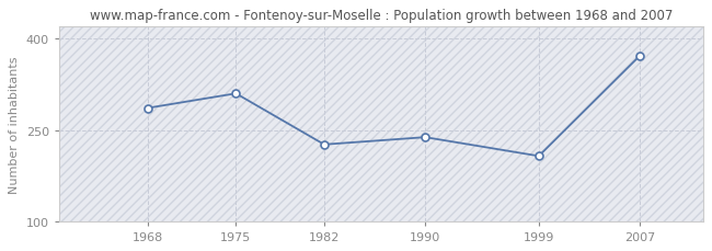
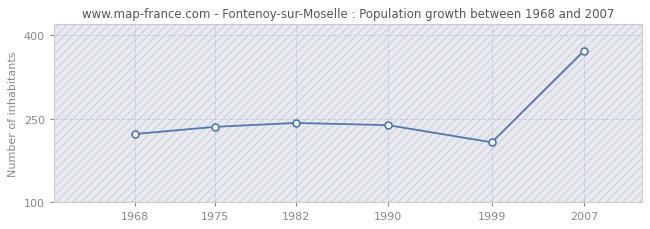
1968: 286 -> 222
1975: 310 -> 235
1982: 226 -> 242
